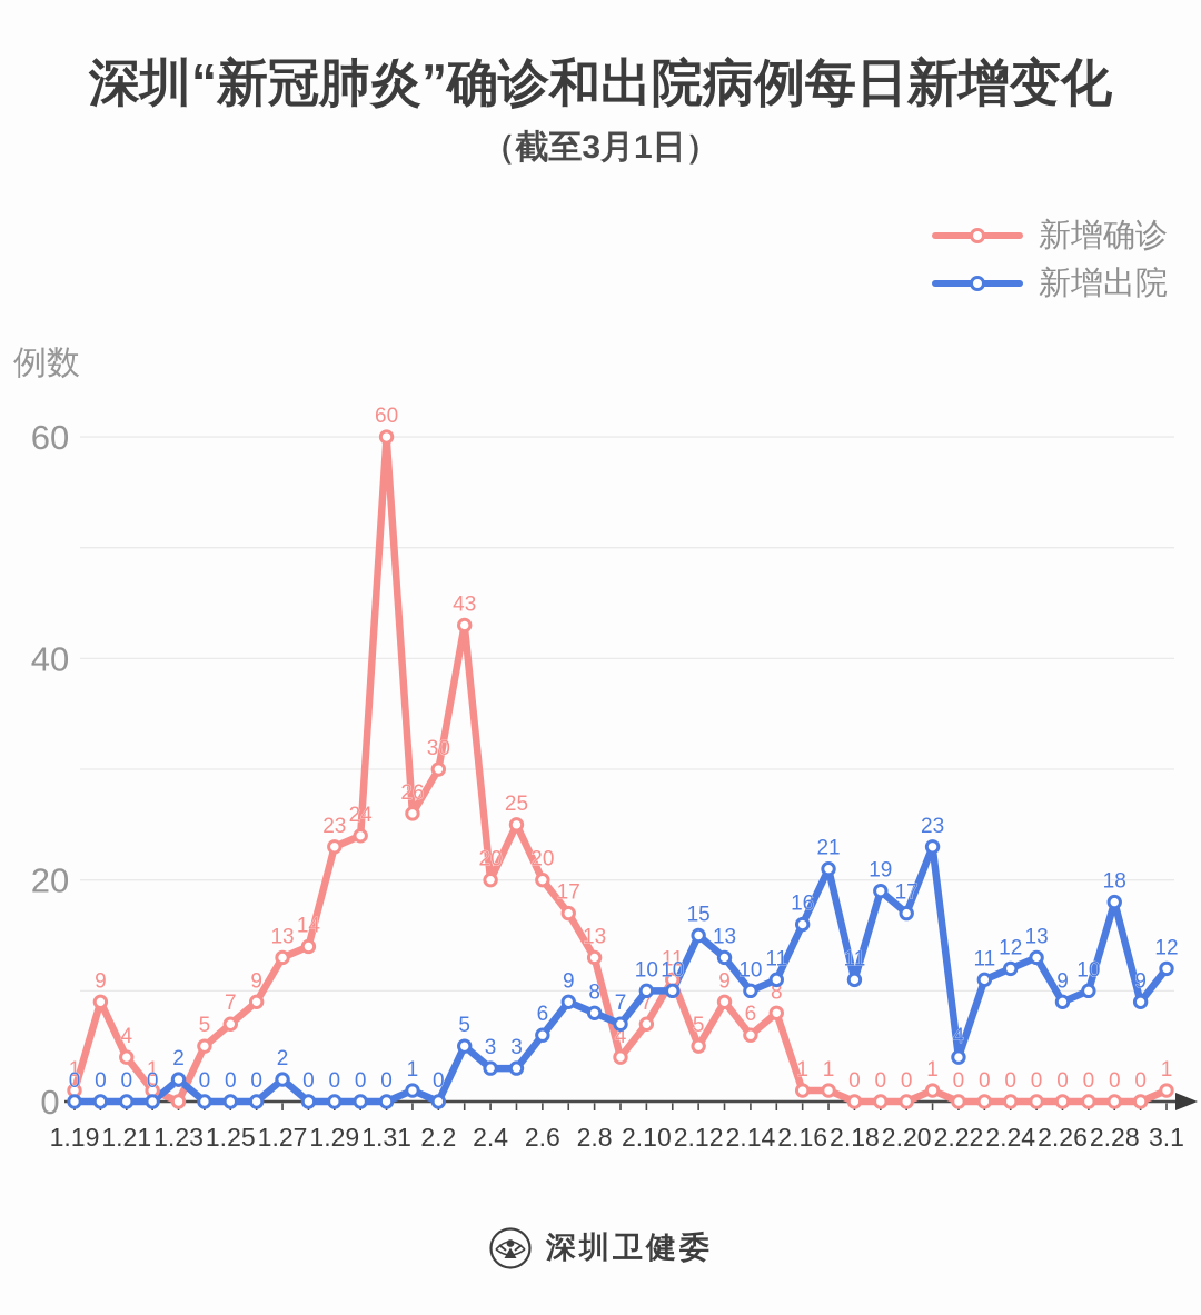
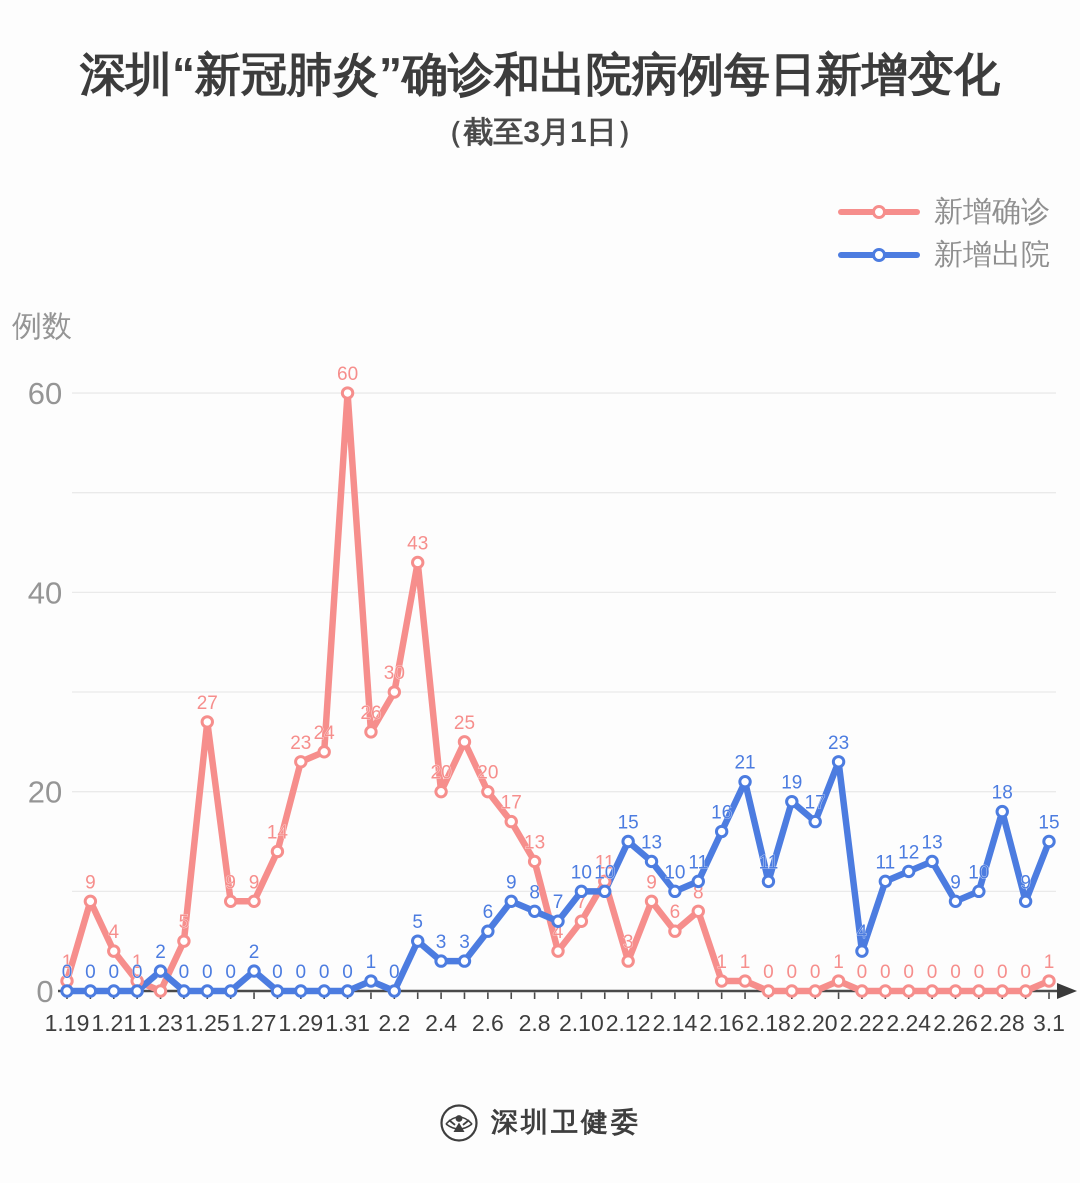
新增确诊/1.25: 7 -> 27
新增确诊/1.27: 13 -> 9
新增确诊/2.12: 5 -> 3
新增出院/3.1: 12 -> 15
